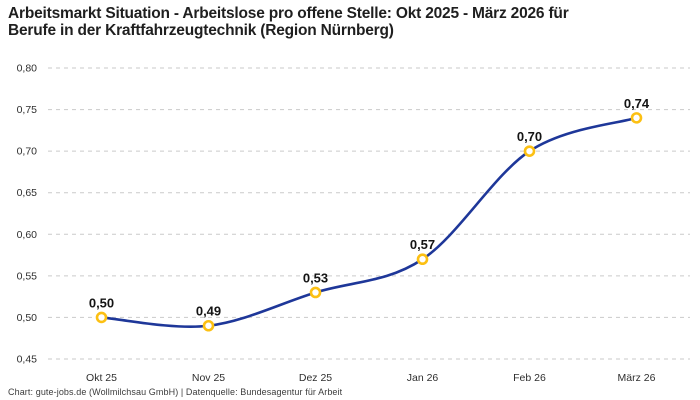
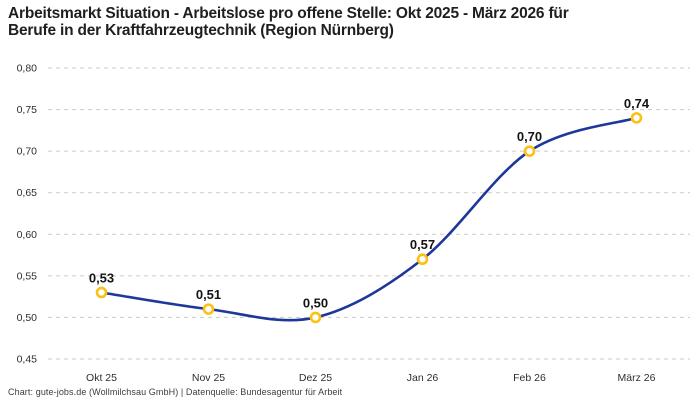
Okt 25: 0,50 -> 0,53
Nov 25: 0,49 -> 0,51
Dez 25: 0,53 -> 0,50
